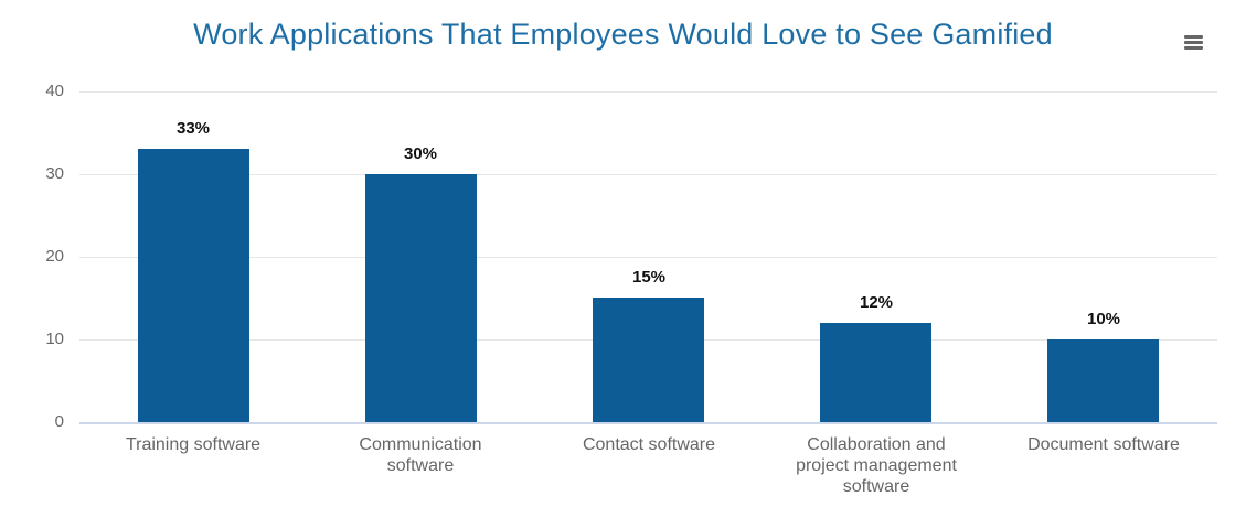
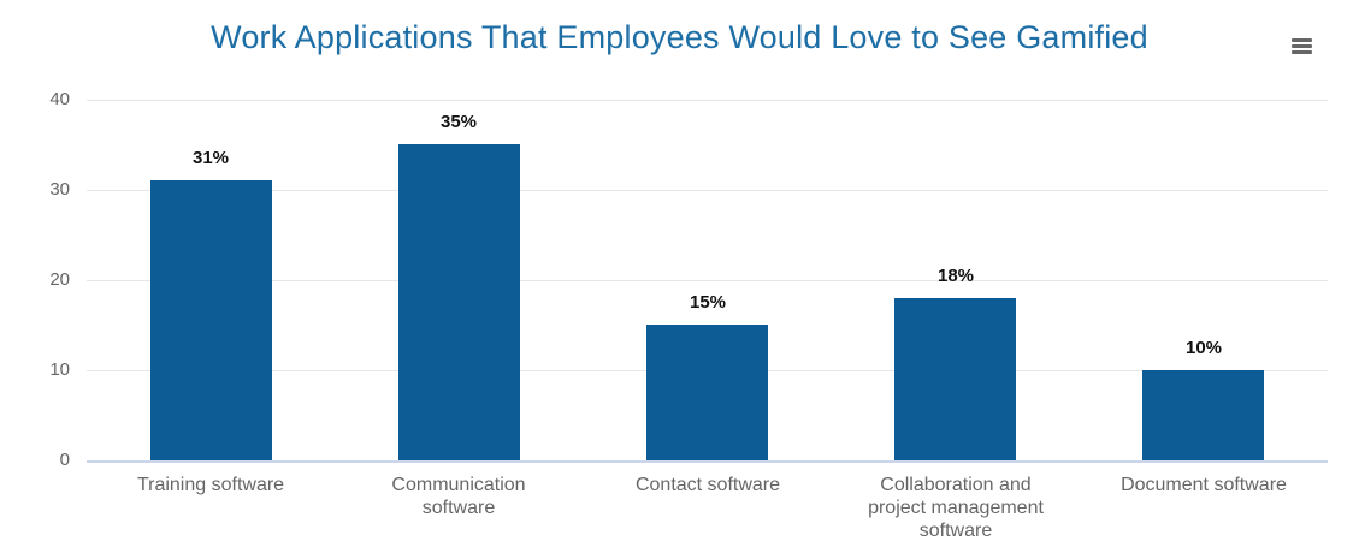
Training software: 33% -> 31%
Communication software: 30% -> 35%
Collaboration and project management software: 12% -> 18%
